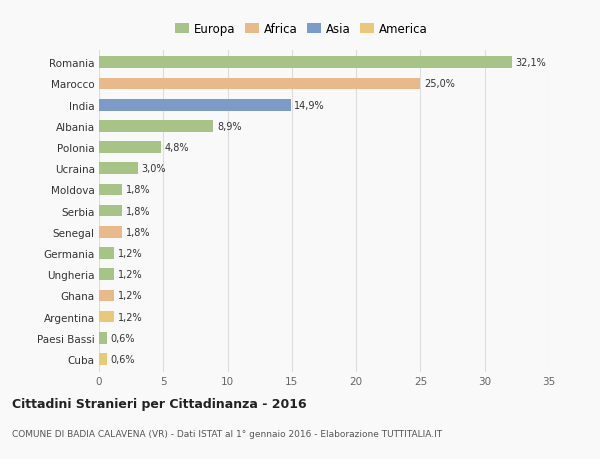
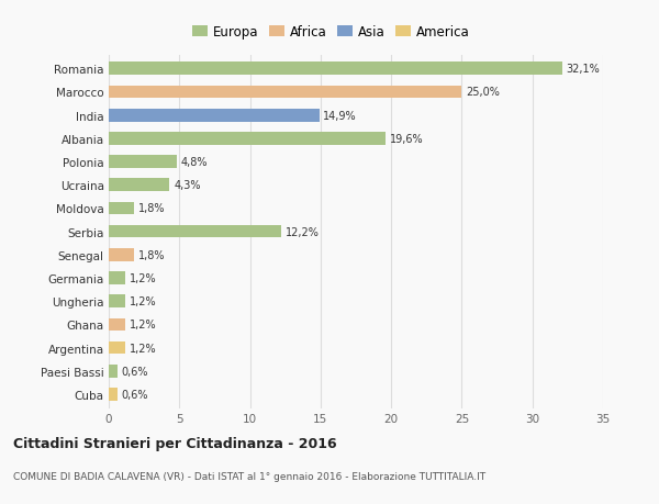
Albania: 8,9% -> 19,6%
Ucraina: 3,0% -> 4,3%
Serbia: 1,8% -> 12,2%
